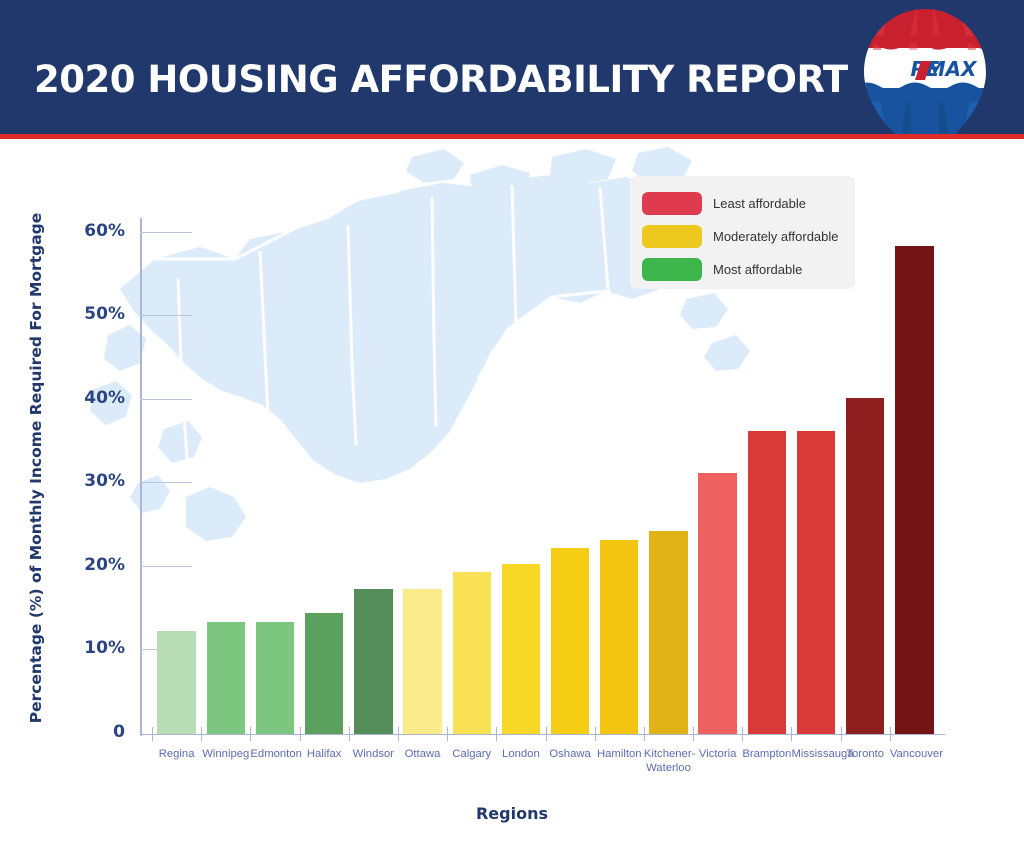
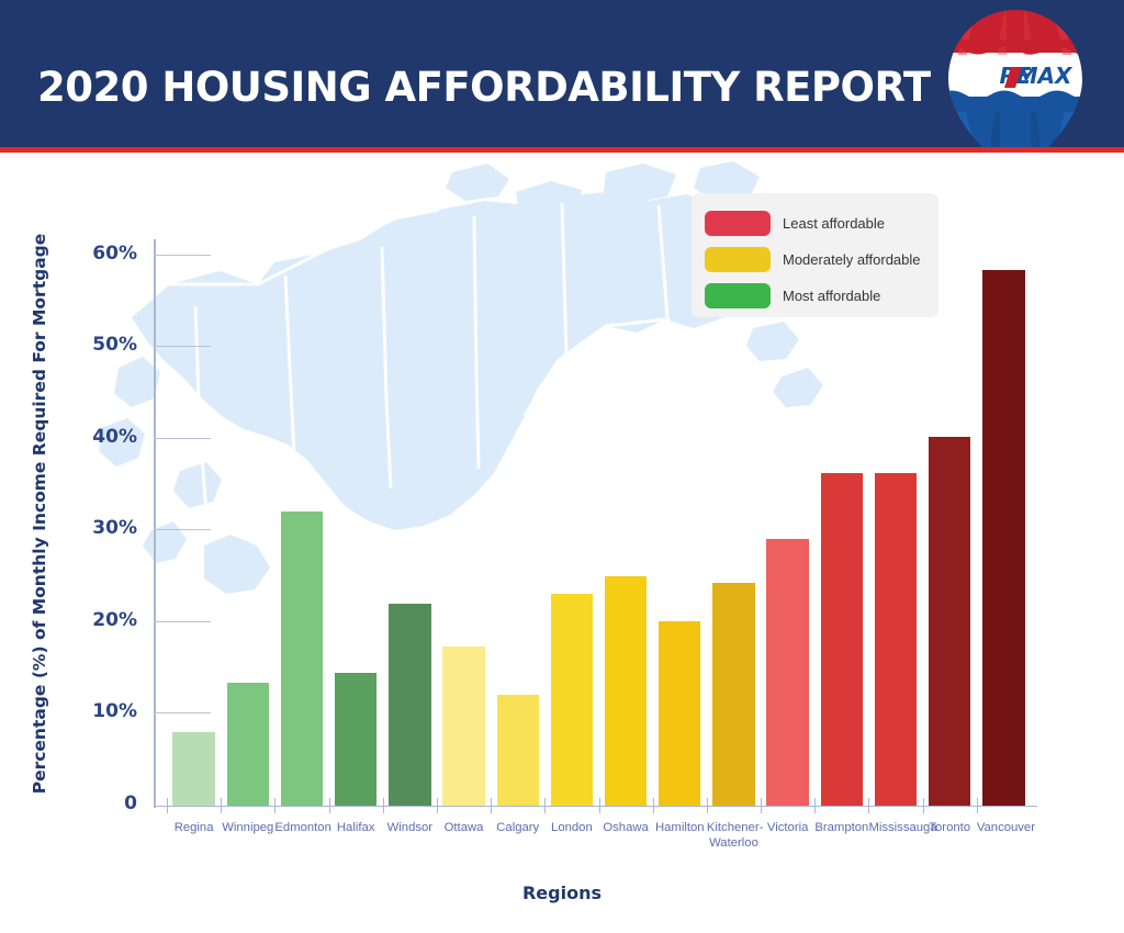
Regina: 12% -> 8%
Edmonton: 13% -> 32%
Windsor: 17% -> 22%
Calgary: 19% -> 12%
London: 20% -> 23%
Oshawa: 22% -> 25%
Hamilton: 23% -> 20%
Victoria: 31% -> 29%
